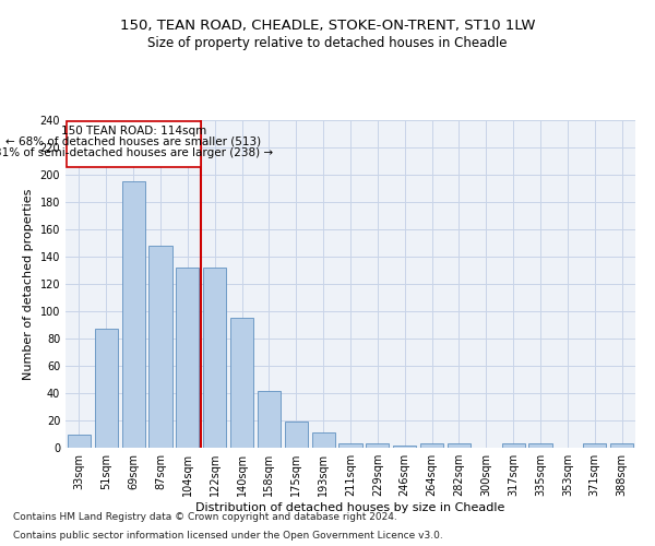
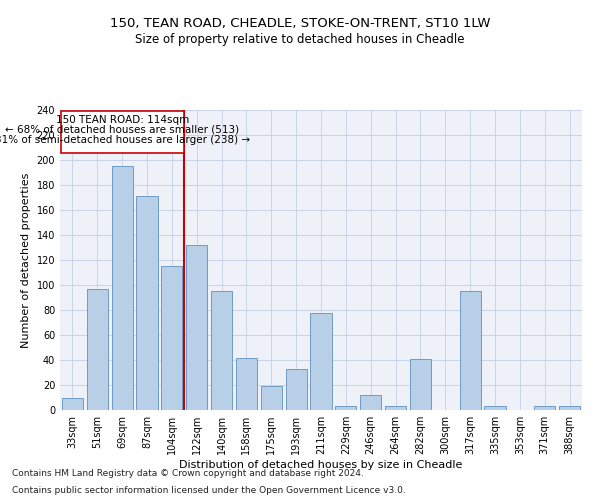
51sqm: 87 -> 97
87sqm: 148 -> 171
104sqm: 132 -> 115
193sqm: 11 -> 33
211sqm: 3 -> 78
246sqm: 2 -> 12
282sqm: 3 -> 41
317sqm: 3 -> 95
